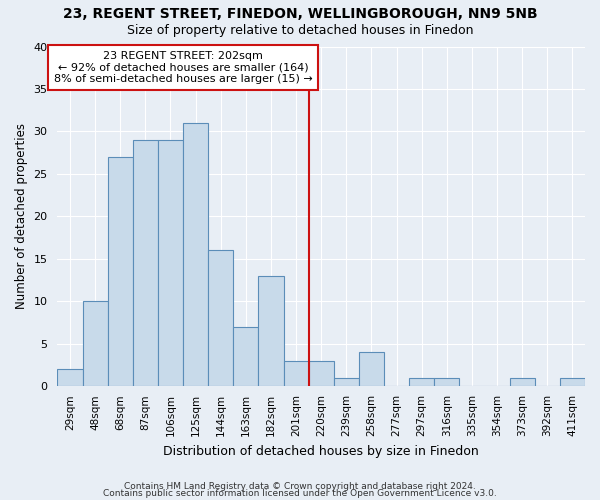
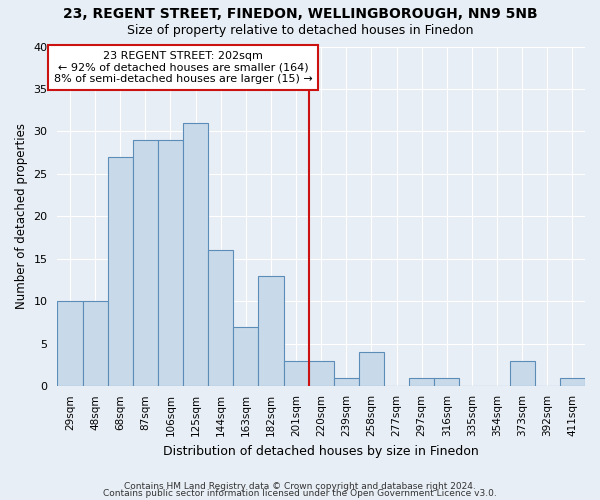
29sqm: 2 -> 10
373sqm: 1 -> 3
